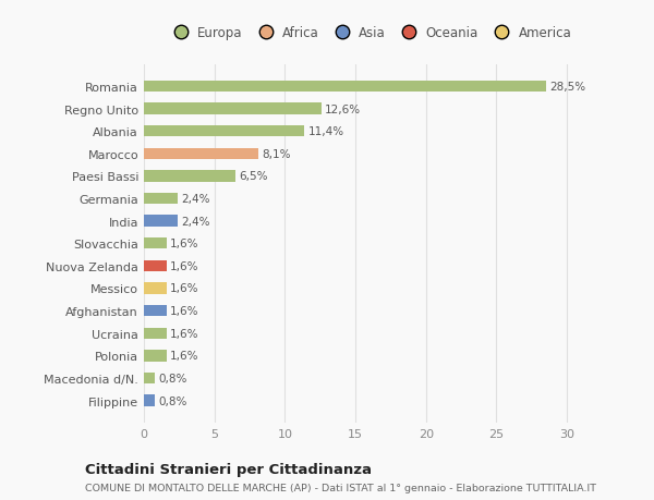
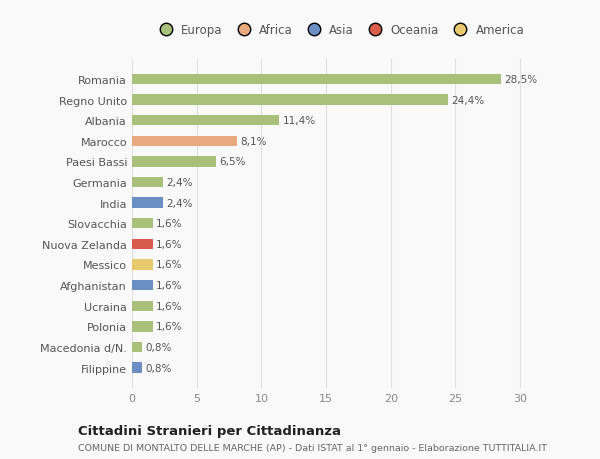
Regno Unito: 12,6% -> 24,4%
